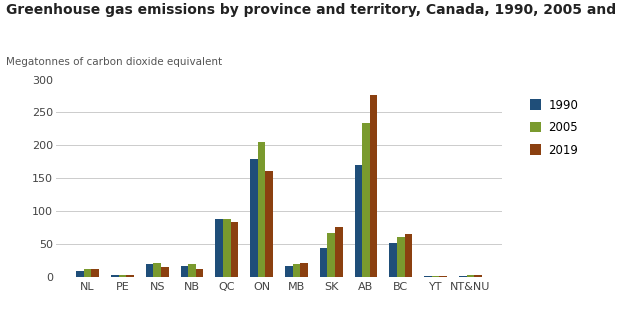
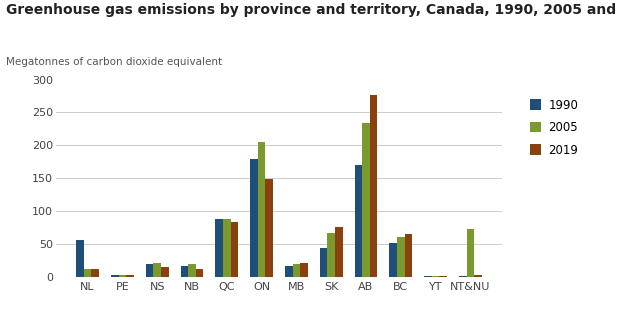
1990/NL: 9 -> 56
2019/ON: 161 -> 148
2005/NT&NU: 2 -> 72
